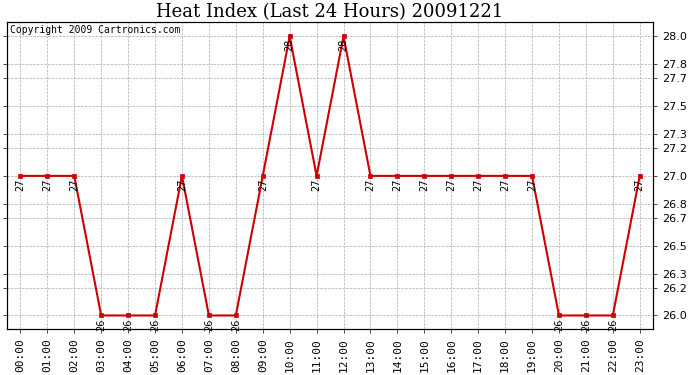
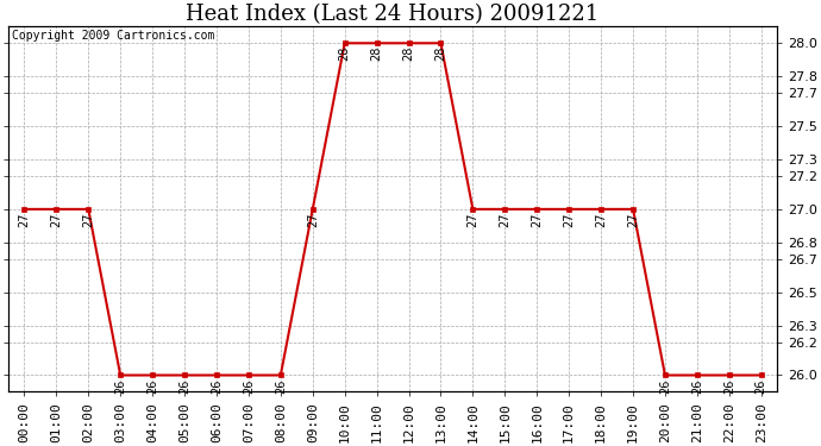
06:00: 27 -> 26
11:00: 27 -> 28
13:00: 27 -> 28
23:00: 27 -> 26
